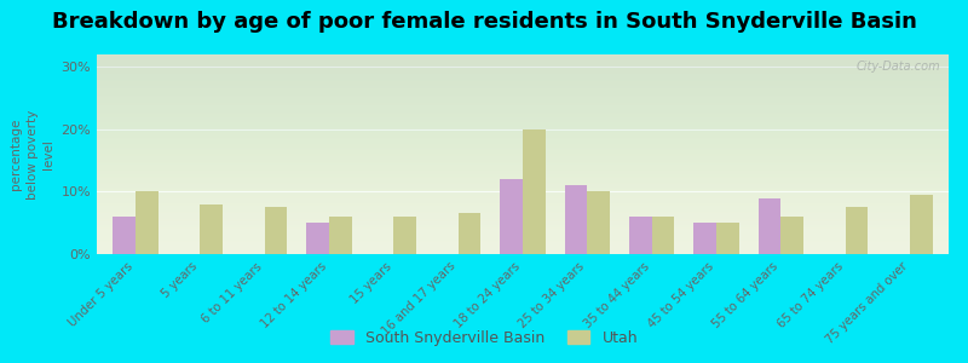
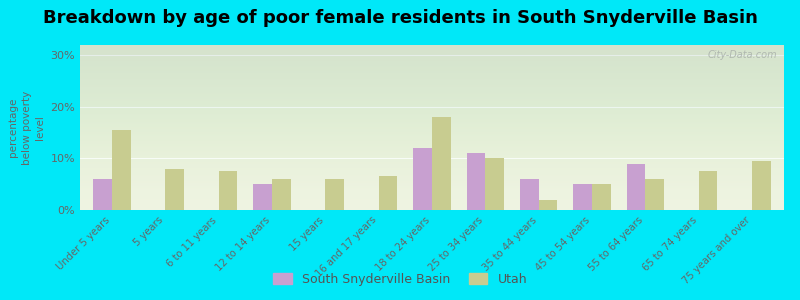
Utah/Under 5 years: 10.0% -> 15.6%
Utah/18 to 24 years: 20.0% -> 18.0%
Utah/35 to 44 years: 6.0% -> 2.0%
